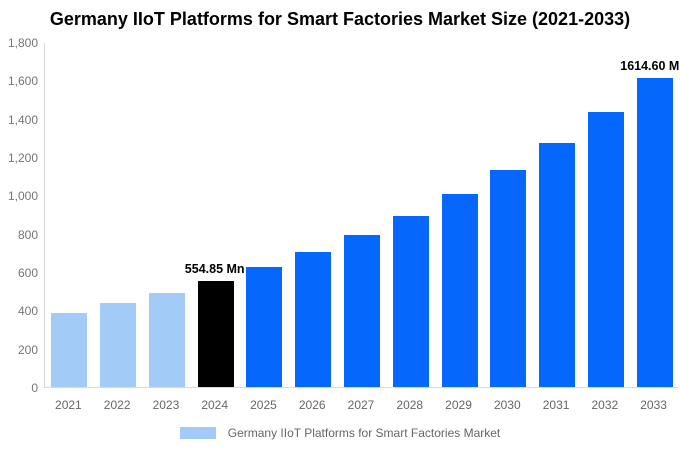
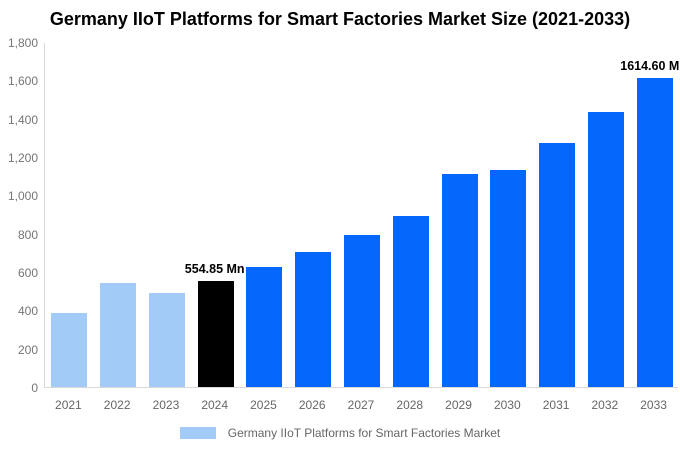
2022: 440 -> 540
2029: 1000 -> 1110
